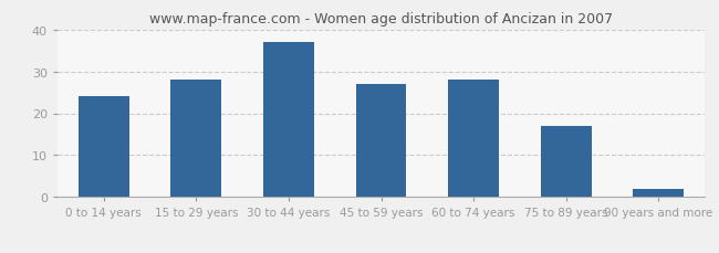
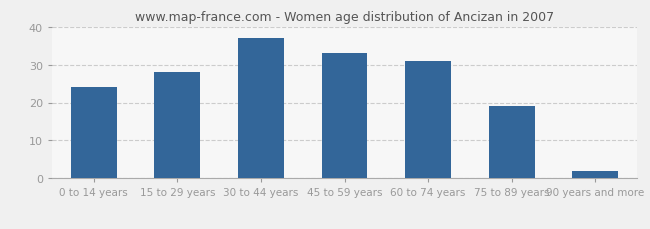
45 to 59 years: 27 -> 33
60 to 74 years: 28 -> 31
75 to 89 years: 17 -> 19
